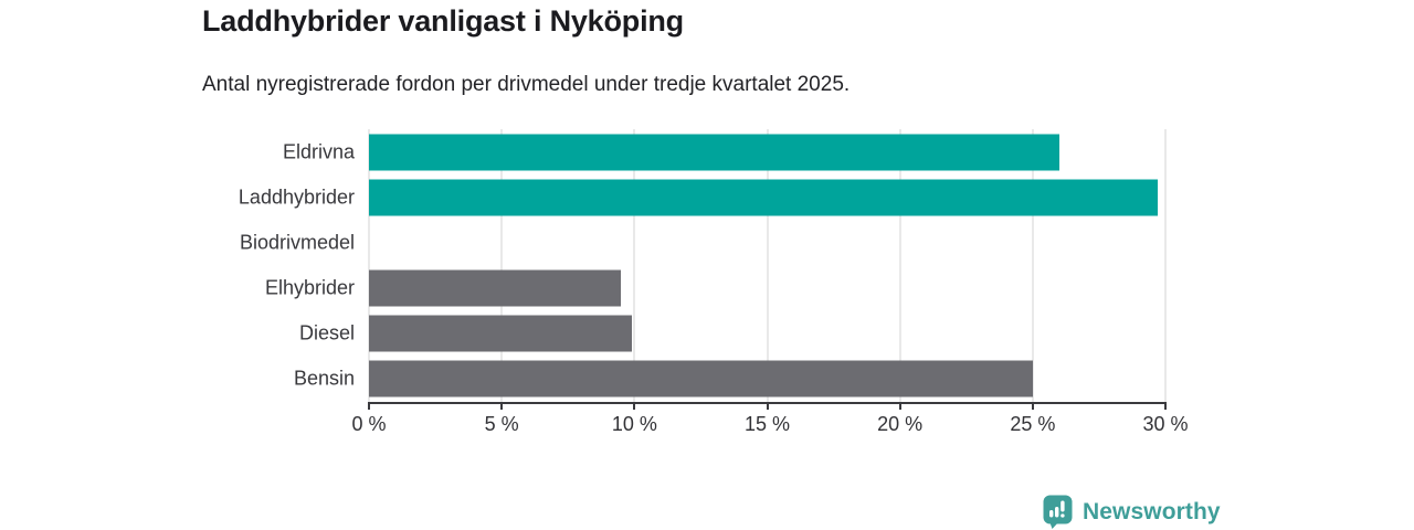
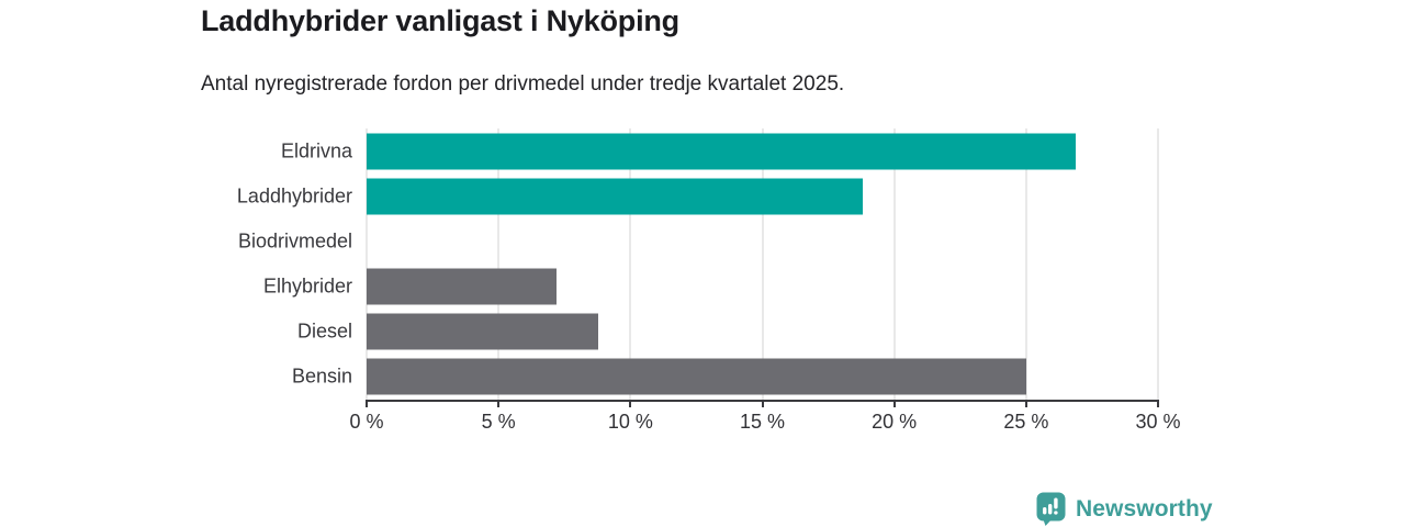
Eldrivna: 26.0% -> 26.9%
Laddhybrider: 29.7% -> 18.8%
Elhybrider: 9.5% -> 7.2%
Diesel: 9.9% -> 8.8%
